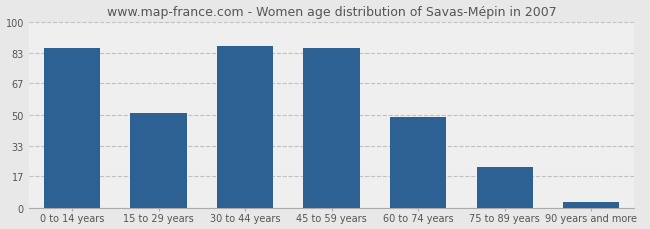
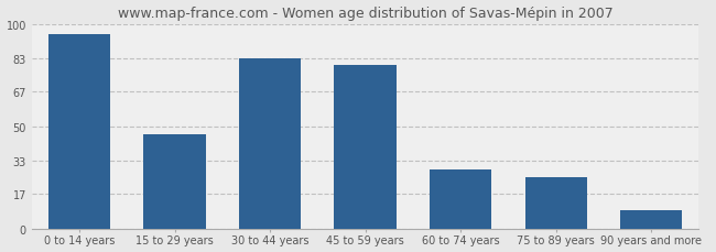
0 to 14 years: 86 -> 95
15 to 29 years: 51 -> 46
30 to 44 years: 87 -> 83
45 to 59 years: 86 -> 80
60 to 74 years: 49 -> 29
75 to 89 years: 22 -> 25
90 years and more: 3 -> 9
